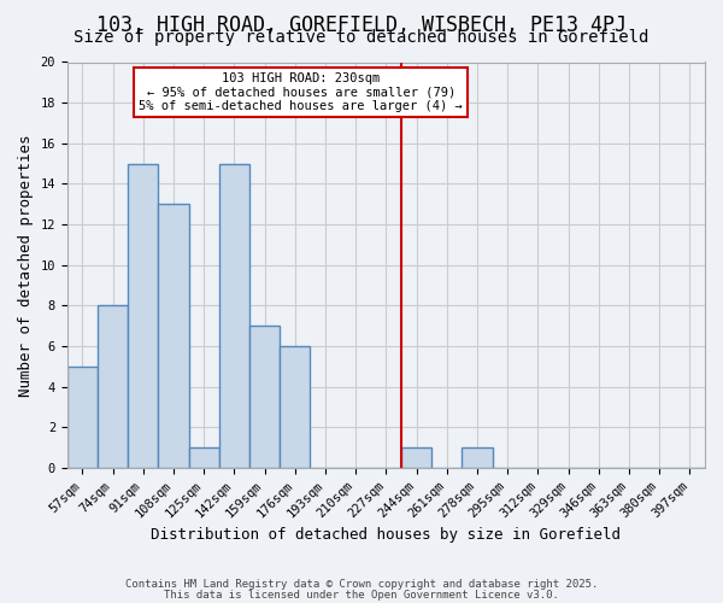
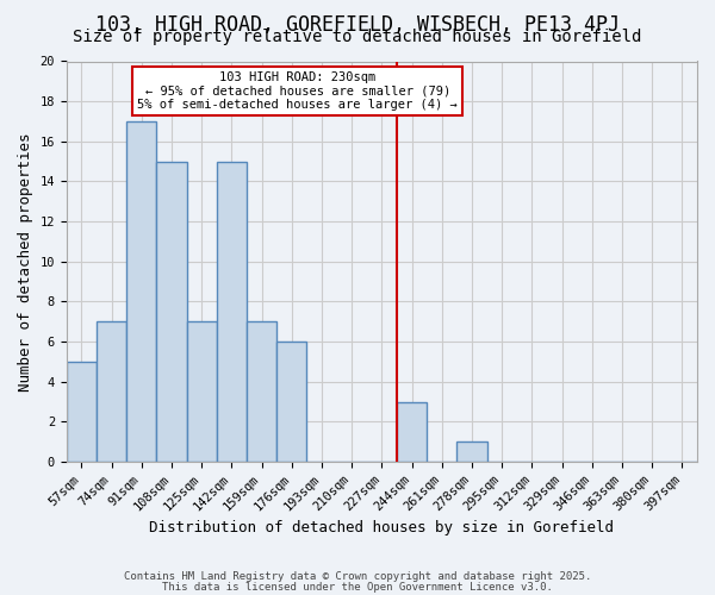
74sqm: 8 -> 7
91sqm: 15 -> 17
108sqm: 13 -> 15
125sqm: 1 -> 7
244sqm: 1 -> 3
